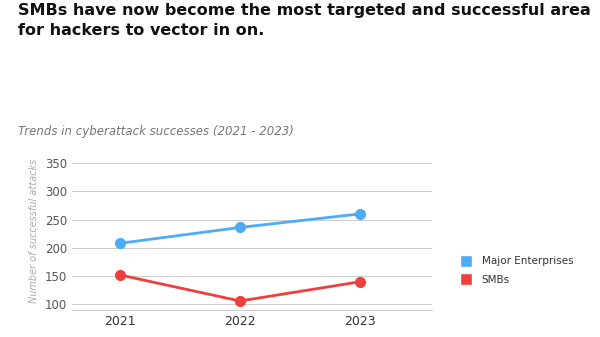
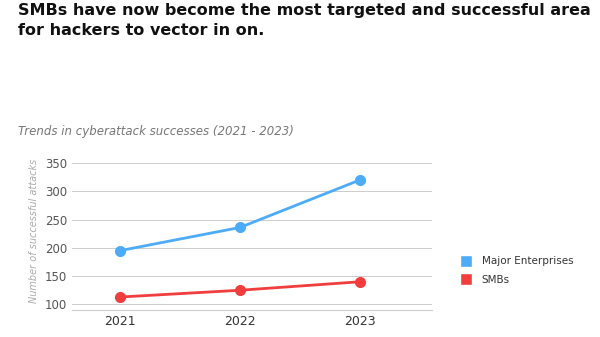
Major Enterprises/2021: 208 -> 195
SMBs/2021: 152 -> 113
SMBs/2022: 106 -> 125
Major Enterprises/2023: 260 -> 320
